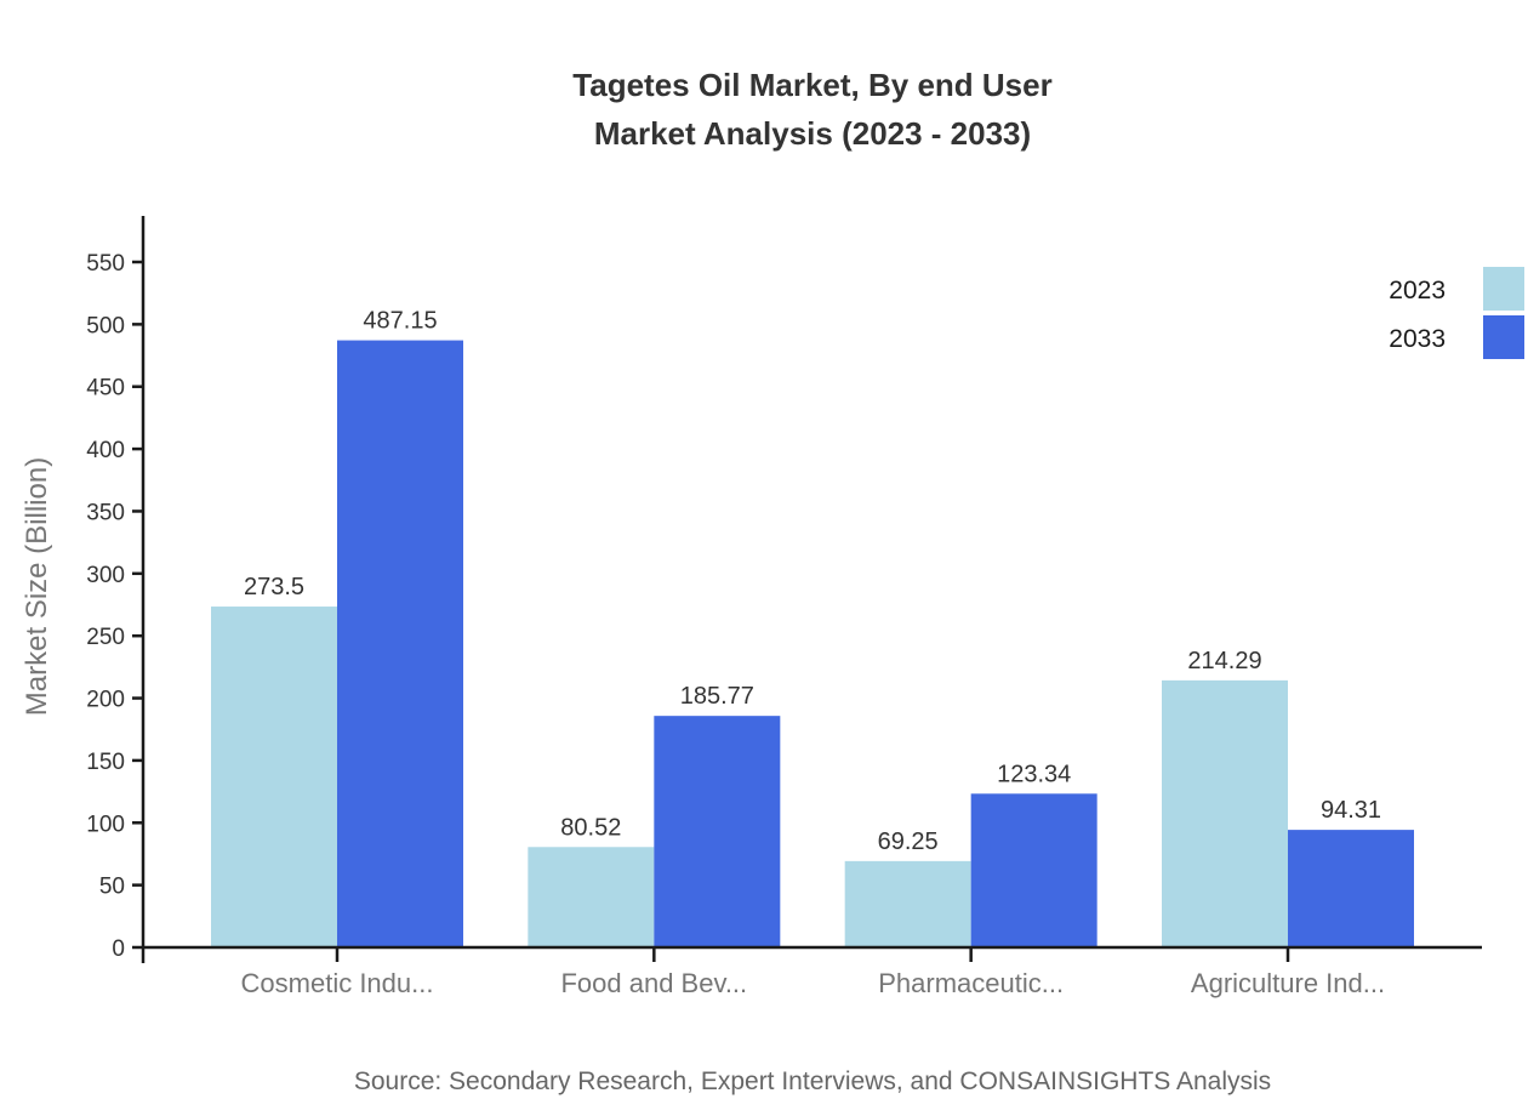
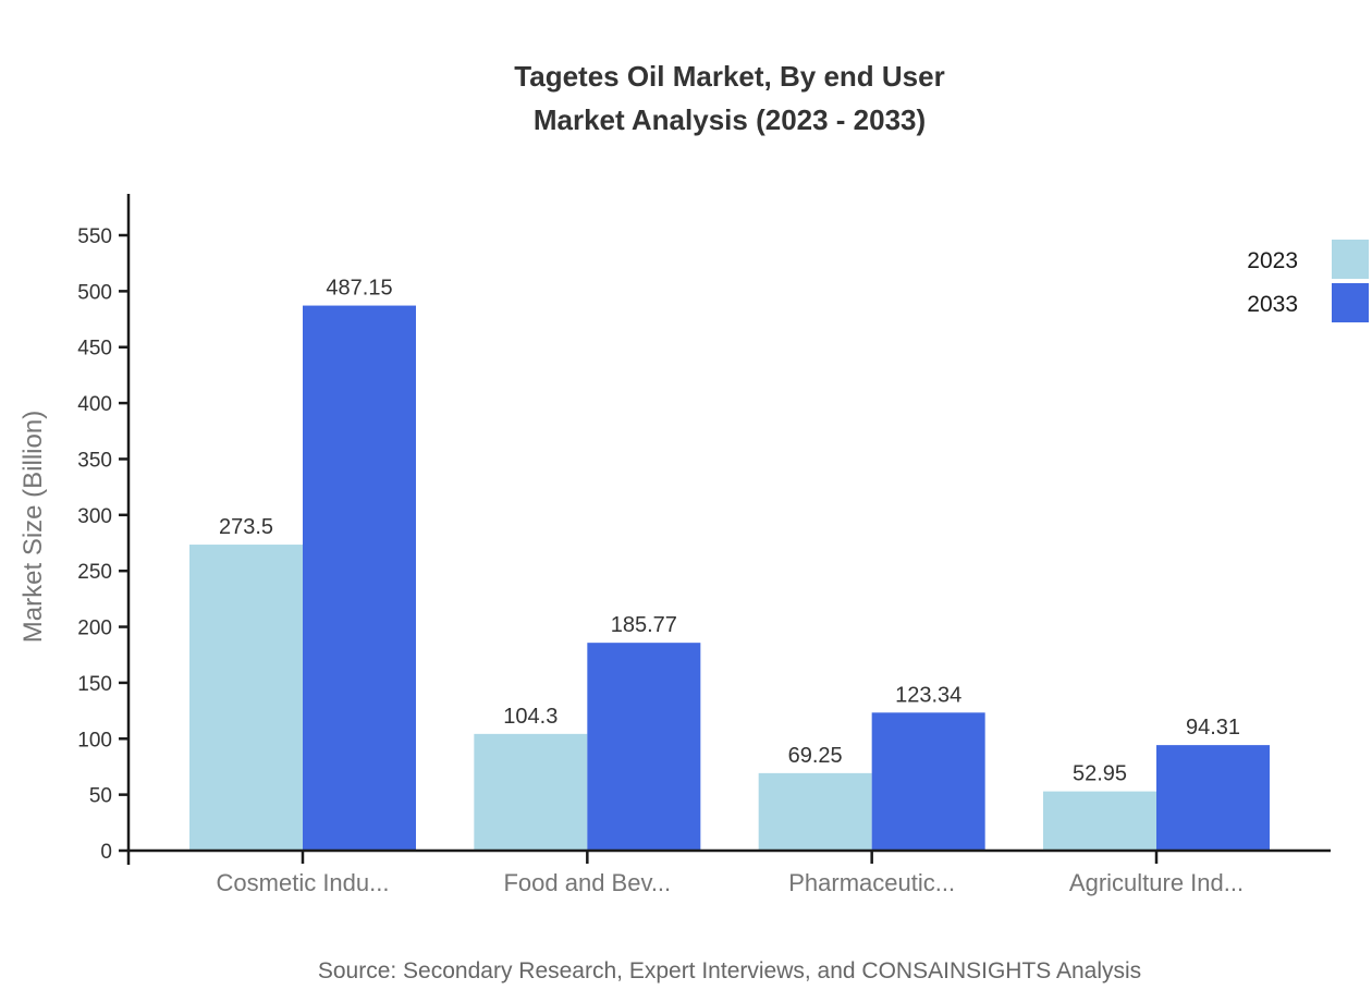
2023/Food and Bev...: 80.52 -> 104.3
2023/Agriculture Ind...: 214.29 -> 52.95
